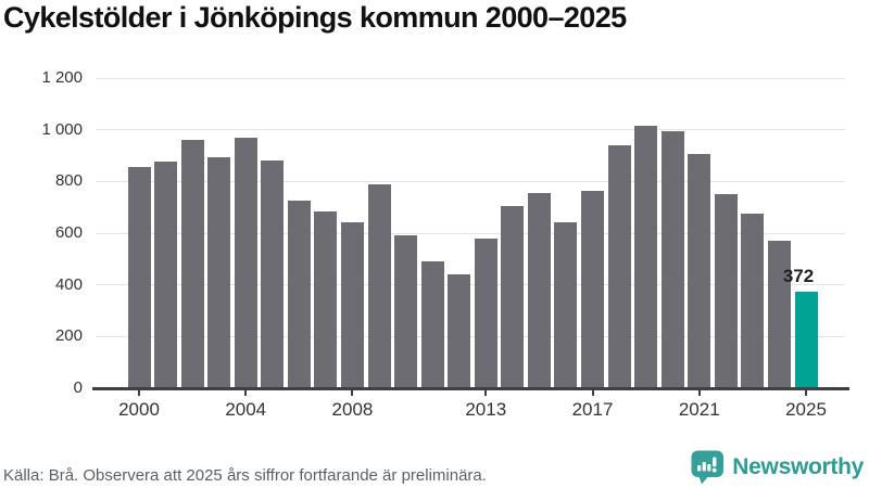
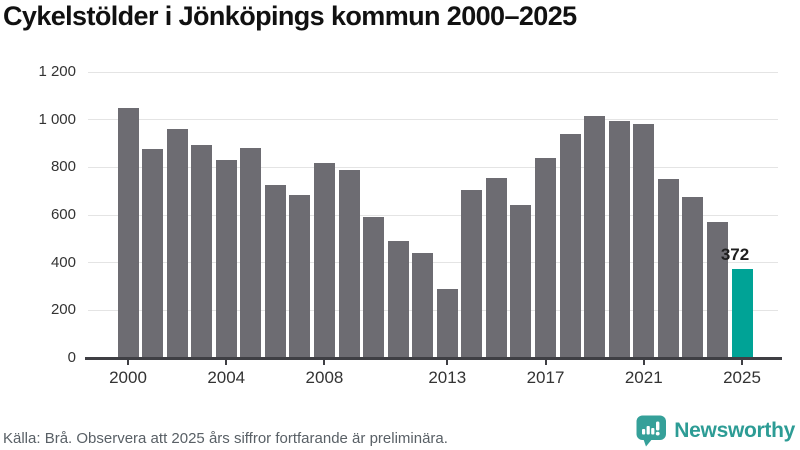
2000: 860 -> 1050
2004: 970 -> 830
2008: 640 -> 820
2013: 580 -> 290
2017: 760 -> 840
2021: 900 -> 980
